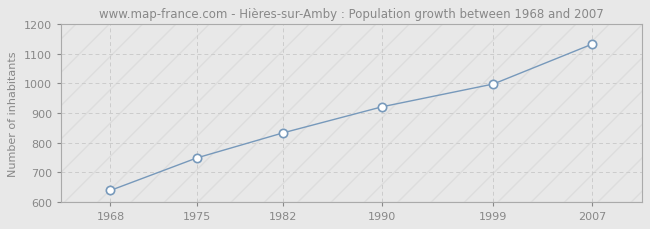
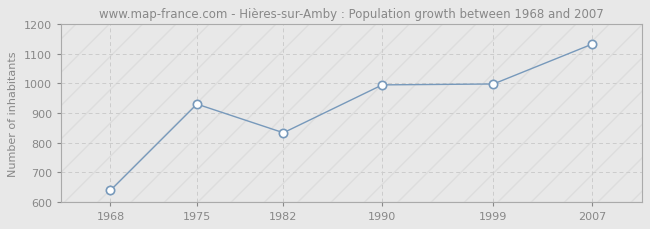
1975: 748 -> 930
1990: 921 -> 995
